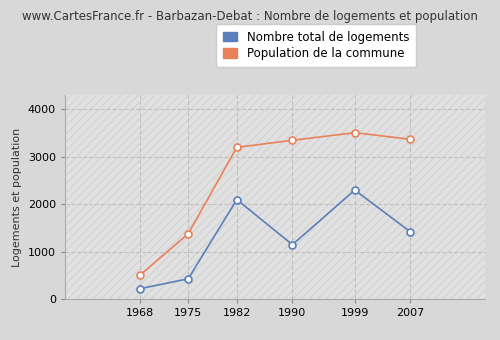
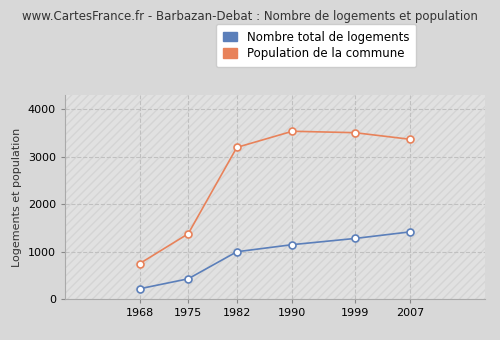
Population de la commune/1968: 500 -> 750
Nombre total de logements/1982: 2100 -> 1000
Population de la commune/1990: 3350 -> 3540
Nombre total de logements/1999: 2300 -> 1280
